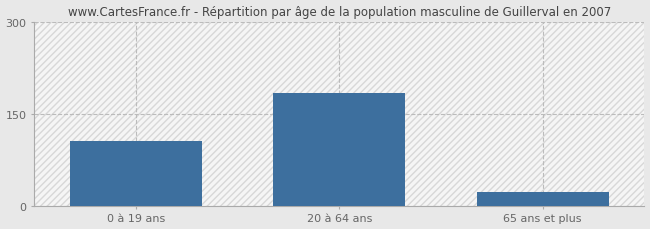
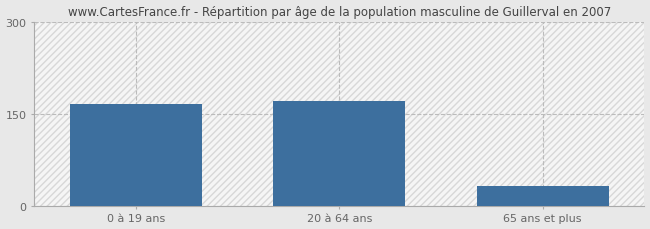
0 à 19 ans: 105 -> 166
20 à 64 ans: 183 -> 170
65 ans et plus: 22 -> 32
